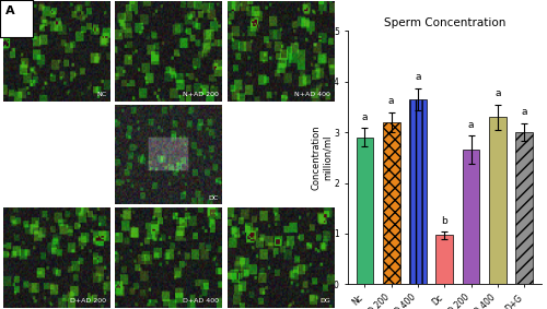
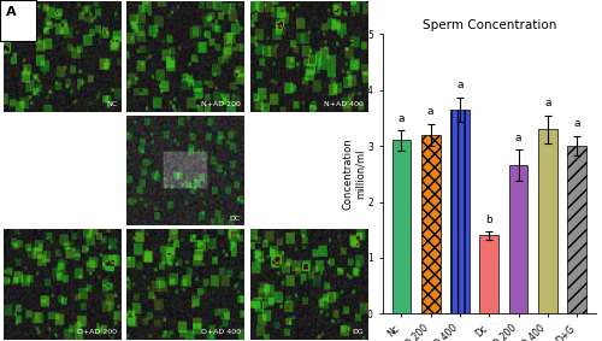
Nc: 2.90 -> 3.10
Dc: 0.97 -> 1.40
